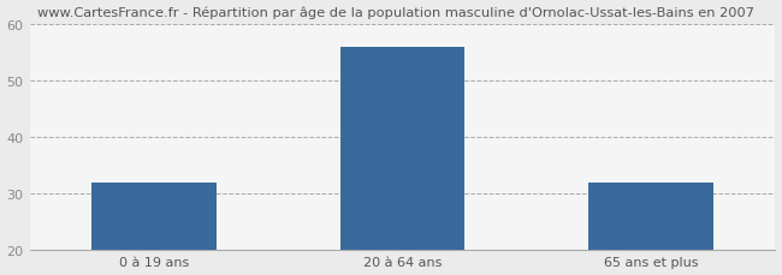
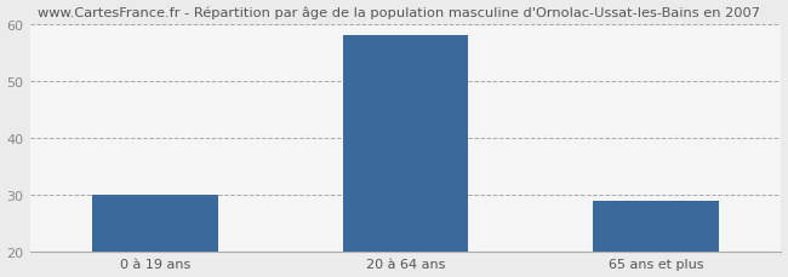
0 à 19 ans: 32 -> 30
20 à 64 ans: 56 -> 58
65 ans et plus: 32 -> 29
